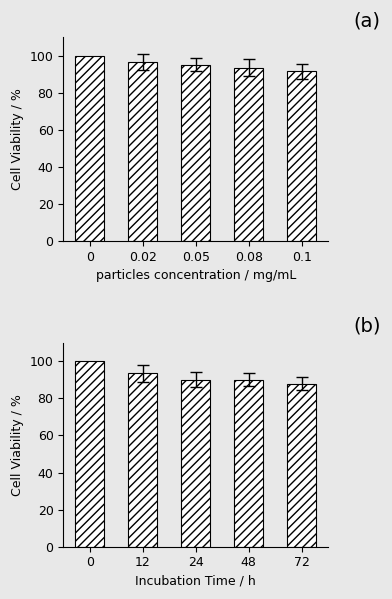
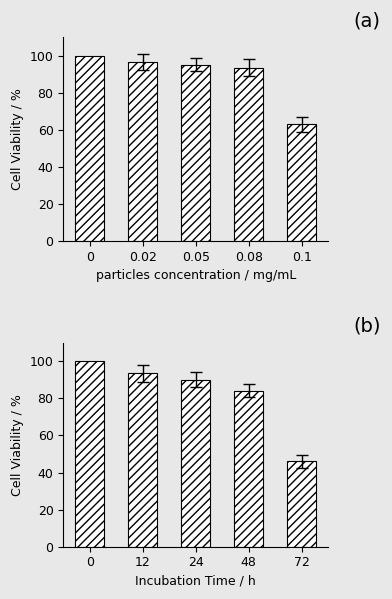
0.1: 92 -> 63
48: 90 -> 84
72: 88 -> 46
